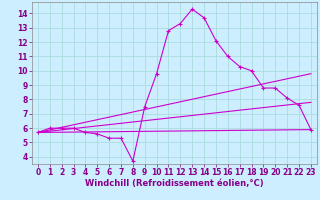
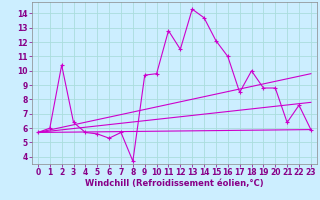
2: 6.0 -> 10.4
3: 6.0 -> 6.4
7: 5.3 -> 5.7
9: 7.5 -> 9.7
12: 13.3 -> 11.5
17: 10.3 -> 8.5
21: 8.1 -> 6.4
